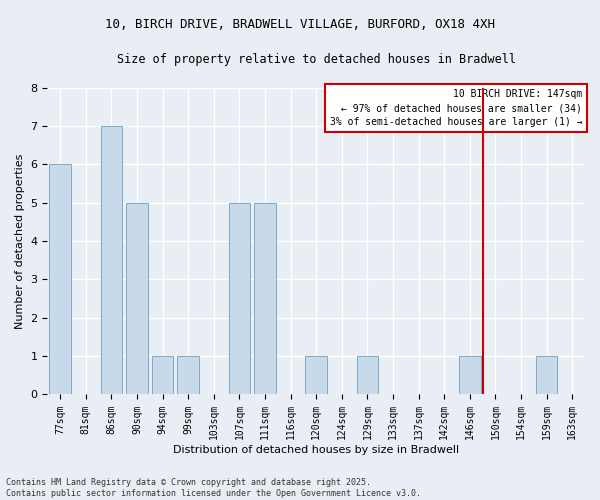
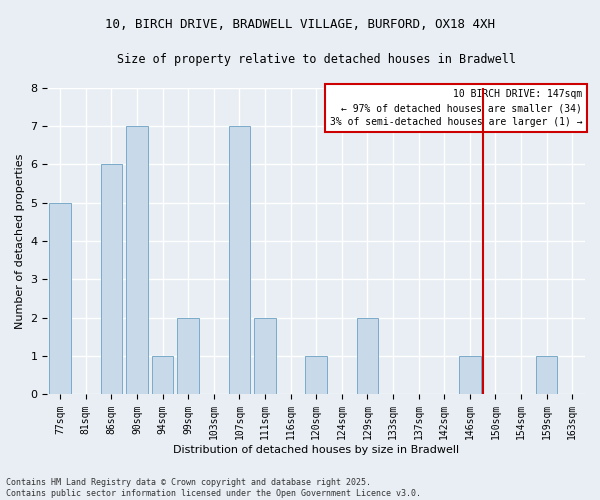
77sqm: 6 -> 5
86sqm: 7 -> 6
90sqm: 5 -> 7
99sqm: 1 -> 2
107sqm: 5 -> 7
111sqm: 5 -> 2
129sqm: 1 -> 2
